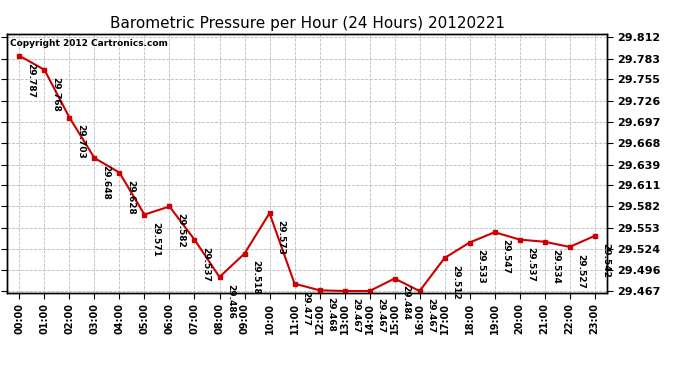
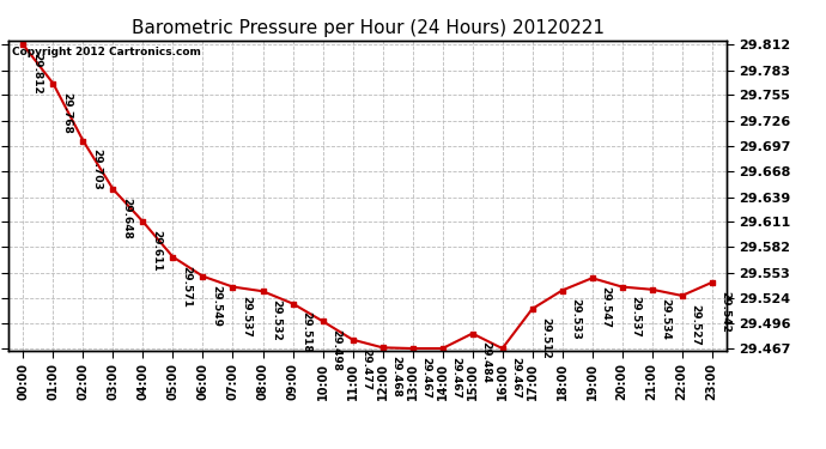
00:00: 29.787 -> 29.812
04:00: 29.628 -> 29.611
06:00: 29.582 -> 29.549
08:00: 29.486 -> 29.532
10:00: 29.573 -> 29.498
